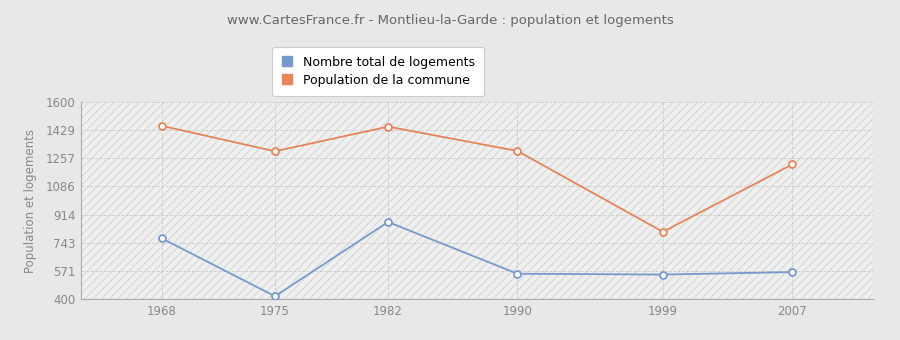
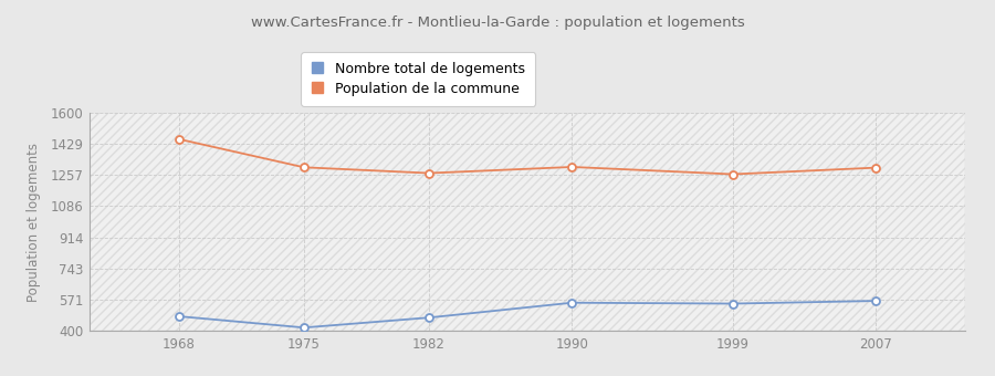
Nombre total de logements/1968: 770 -> 480
Nombre total de logements/1982: 870 -> 470
Population de la commune/1982: 1450 -> 1270
Population de la commune/1999: 810 -> 1260
Population de la commune/2007: 1220 -> 1300
